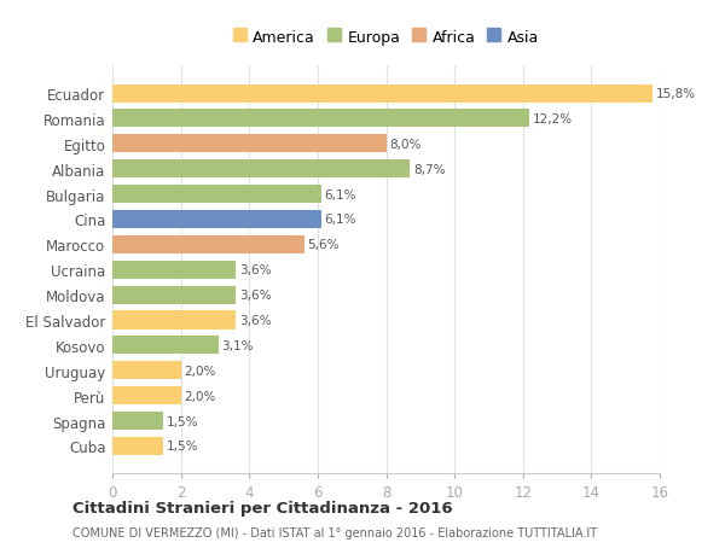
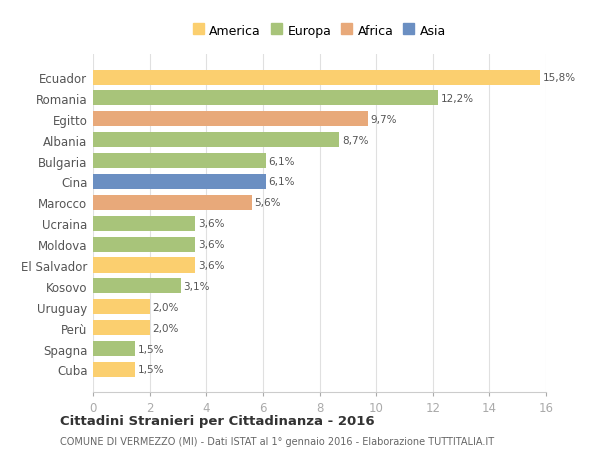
Egitto: 8,0% -> 9,7%
